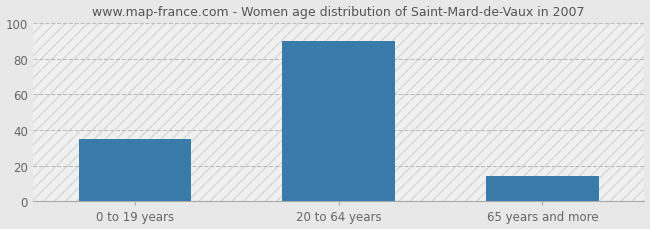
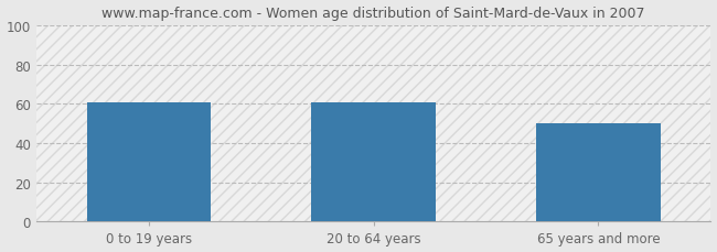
0 to 19 years: 35 -> 61
20 to 64 years: 90 -> 61
65 years and more: 14 -> 50
